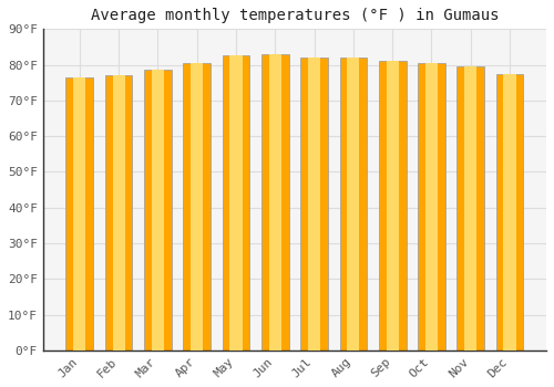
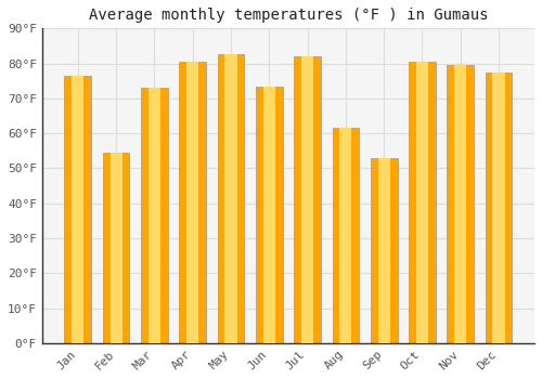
Feb: 77.0°F -> 54.5°F
Mar: 78.5°F -> 73.0°F
Jun: 83.0°F -> 73.5°F
Aug: 82.0°F -> 61.5°F
Sep: 81.0°F -> 53.0°F
